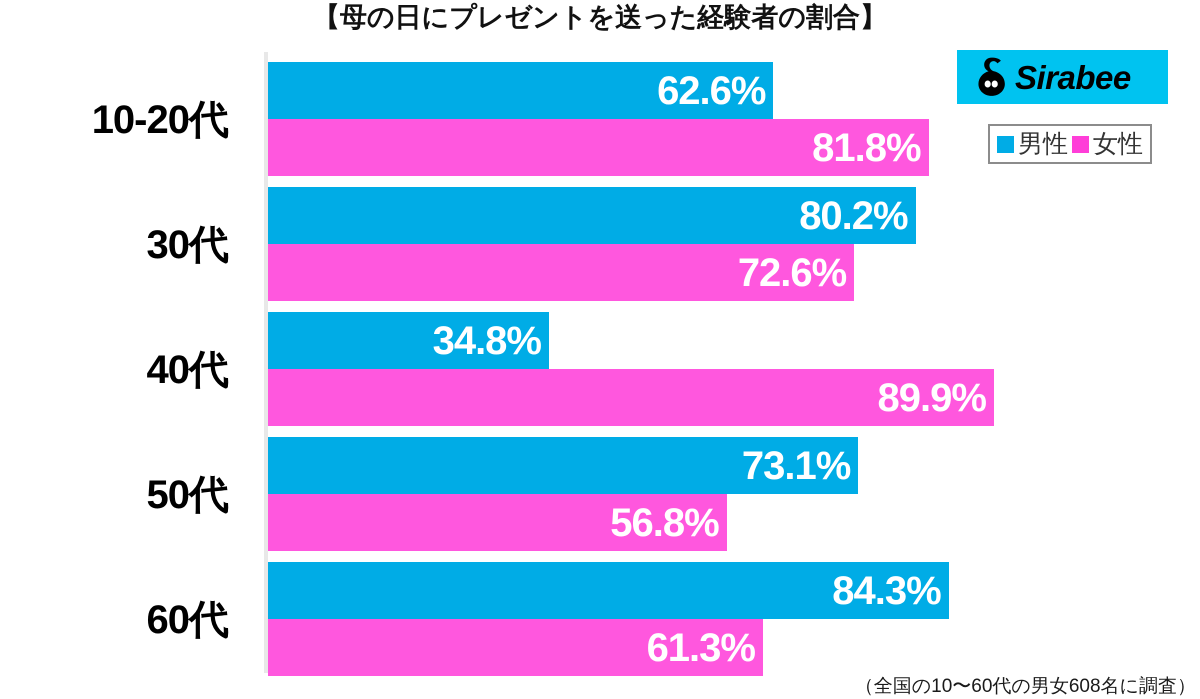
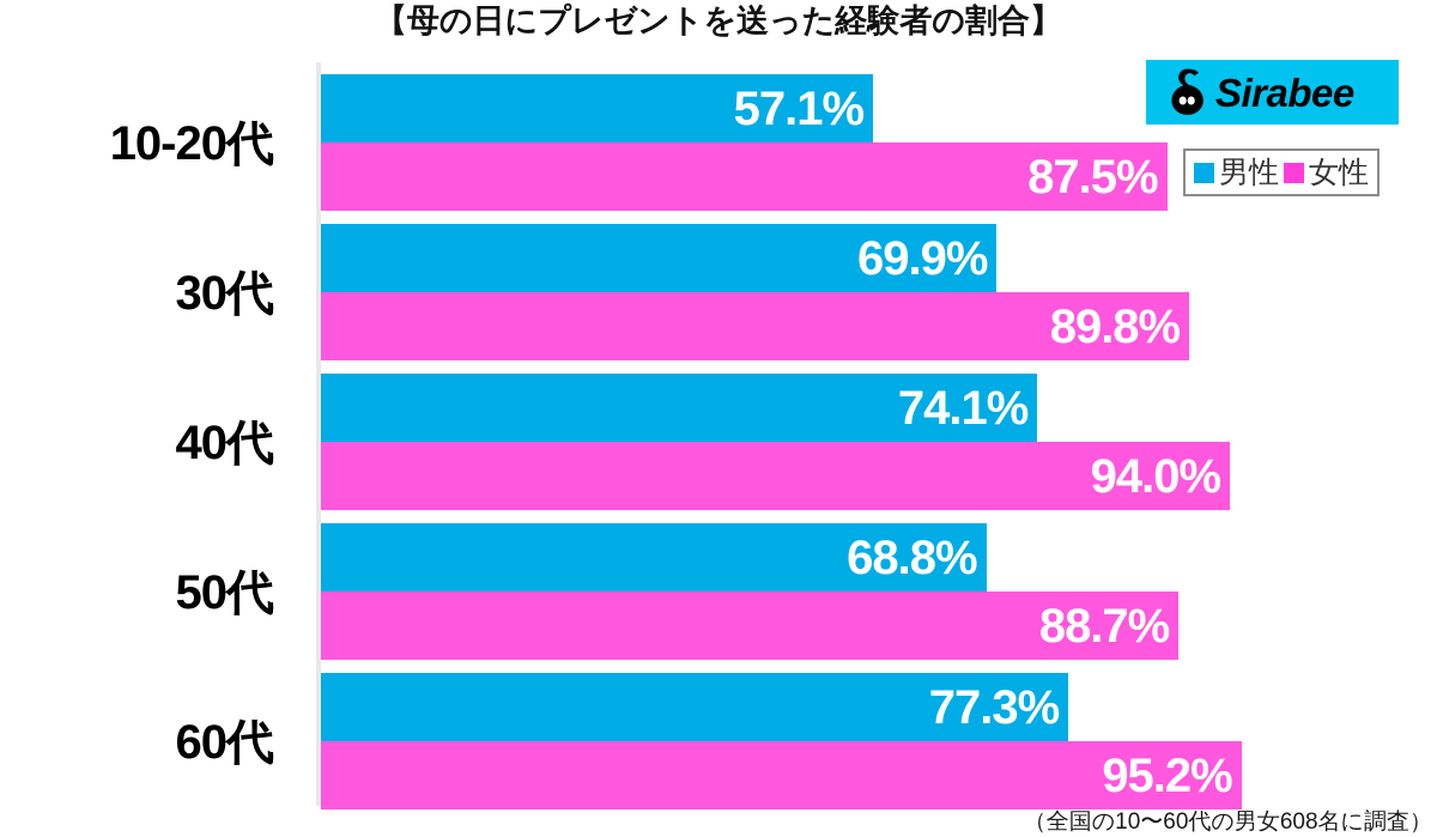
男性/10-20代: 62.6% -> 57.1%
女性/10-20代: 81.8% -> 87.5%
男性/30代: 80.2% -> 69.9%
女性/30代: 72.6% -> 89.8%
男性/40代: 34.8% -> 74.1%
女性/40代: 89.9% -> 94.0%
男性/50代: 73.1% -> 68.8%
女性/50代: 56.8% -> 88.7%
男性/60代: 84.3% -> 77.3%
女性/60代: 61.3% -> 95.2%
